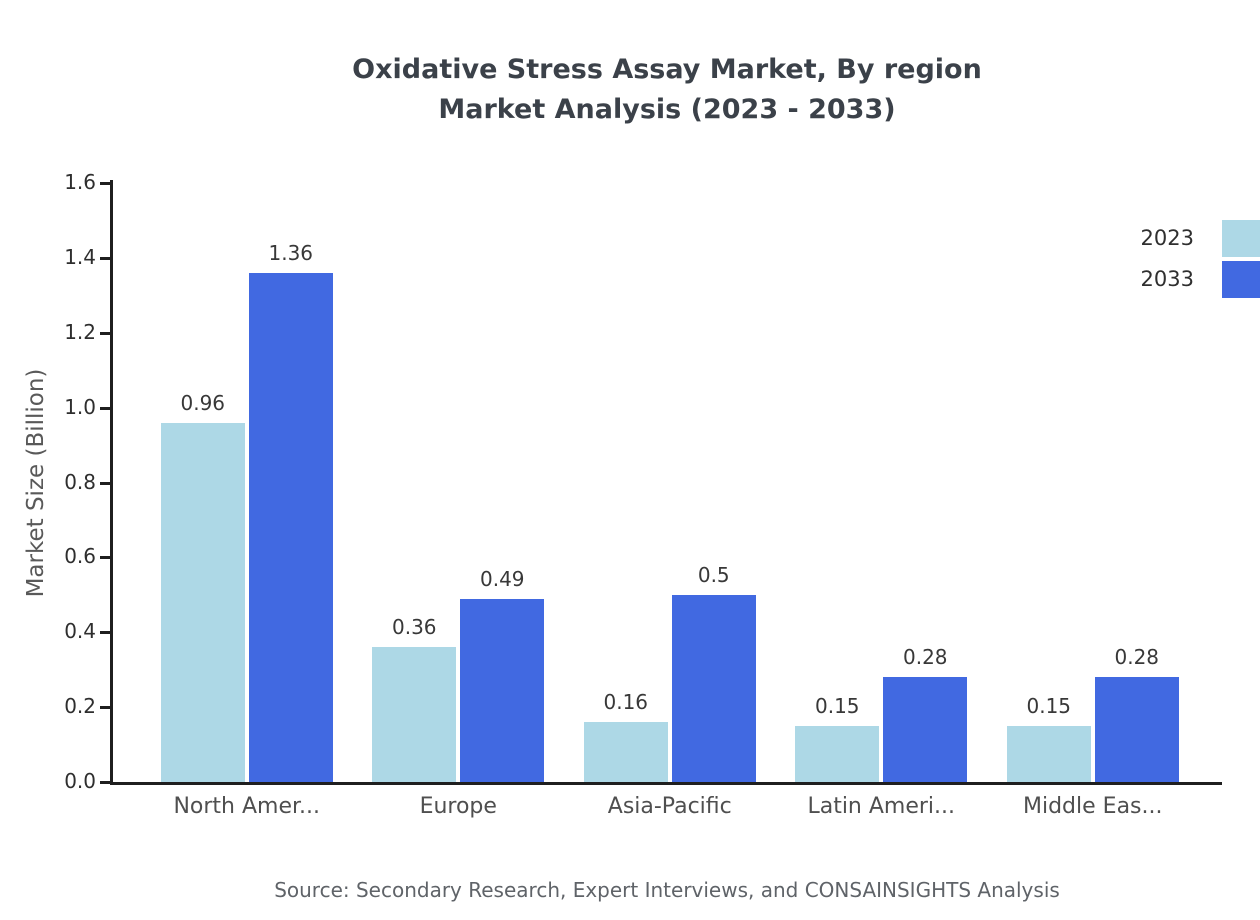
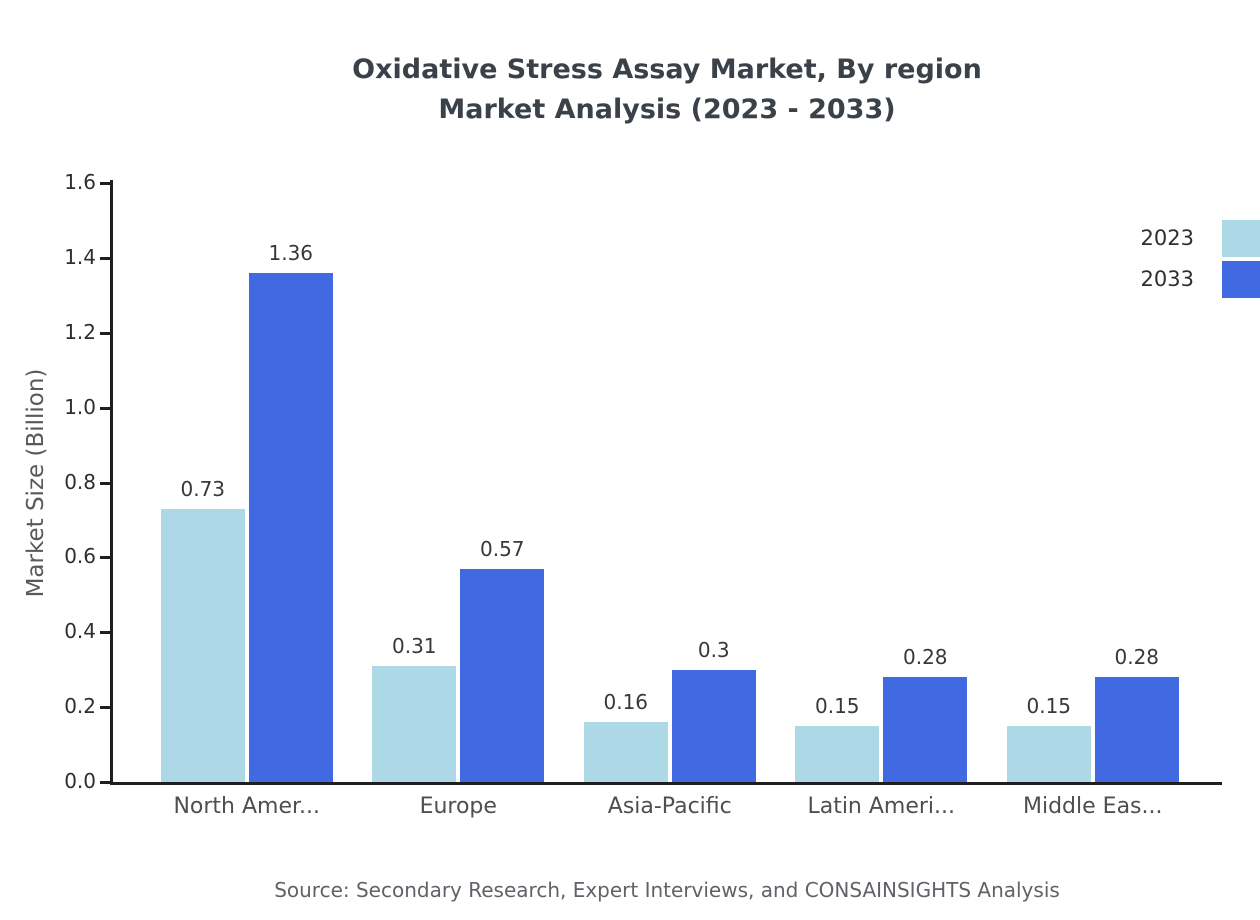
2023/North Amer...: 0.96 -> 0.73
2023/Europe: 0.36 -> 0.31
2033/Europe: 0.49 -> 0.57
2033/Asia-Pacific: 0.5 -> 0.3
